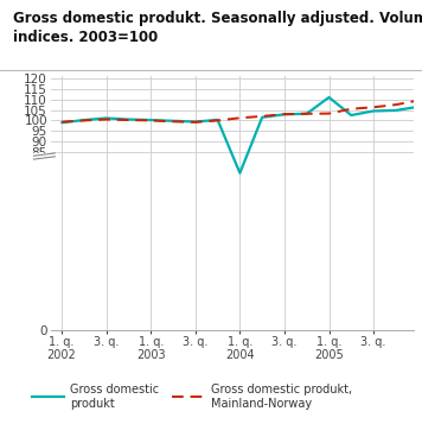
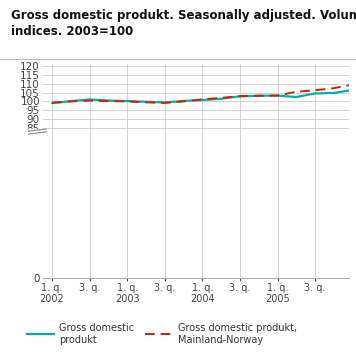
Gross domestic produkt/1. q. 2004: 75 -> 101
Gross domestic produkt/1. q. 2005: 111 -> 103
